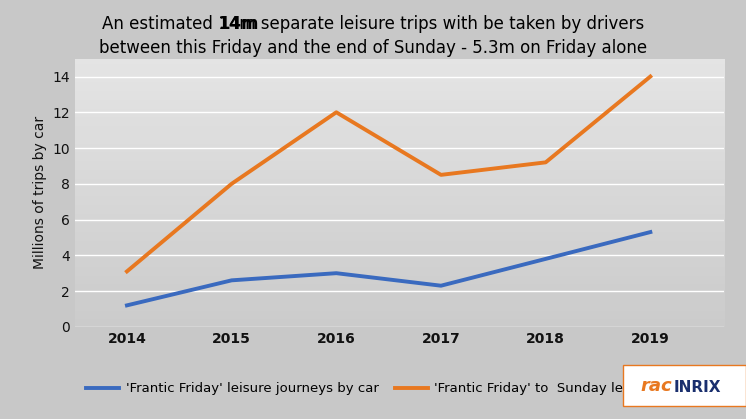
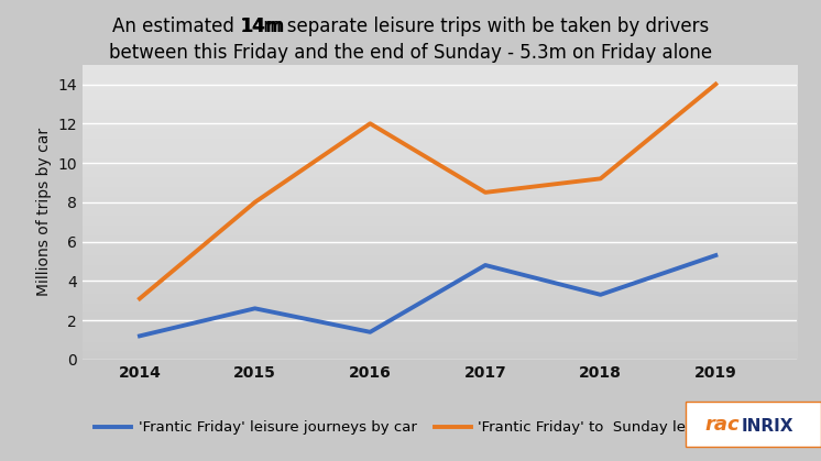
'Frantic Friday' leisure journeys by car/2016: 3.0 -> 1.4
'Frantic Friday' leisure journeys by car/2017: 2.3 -> 4.8
'Frantic Friday' leisure journeys by car/2018: 3.8 -> 3.3
